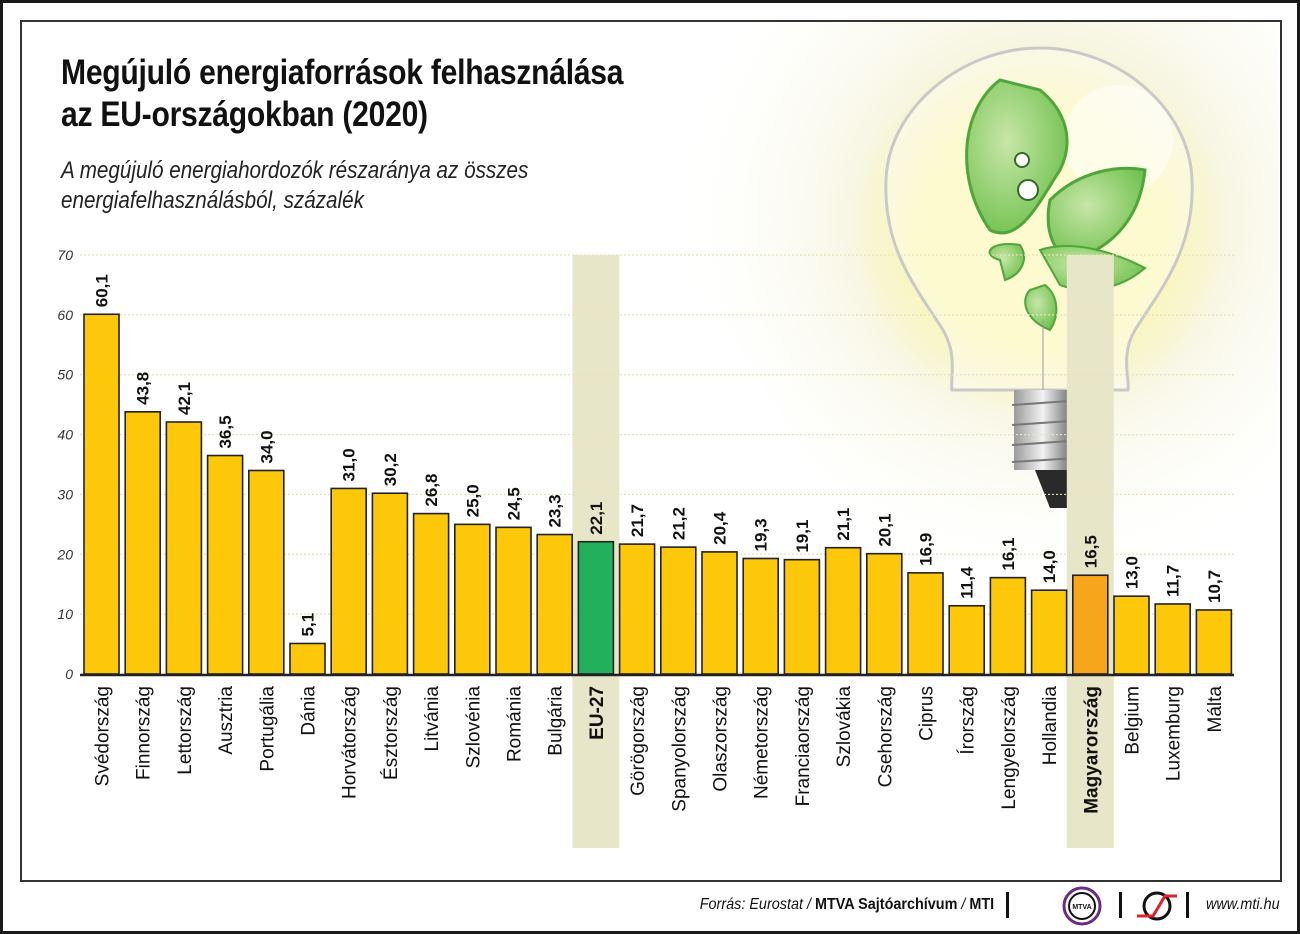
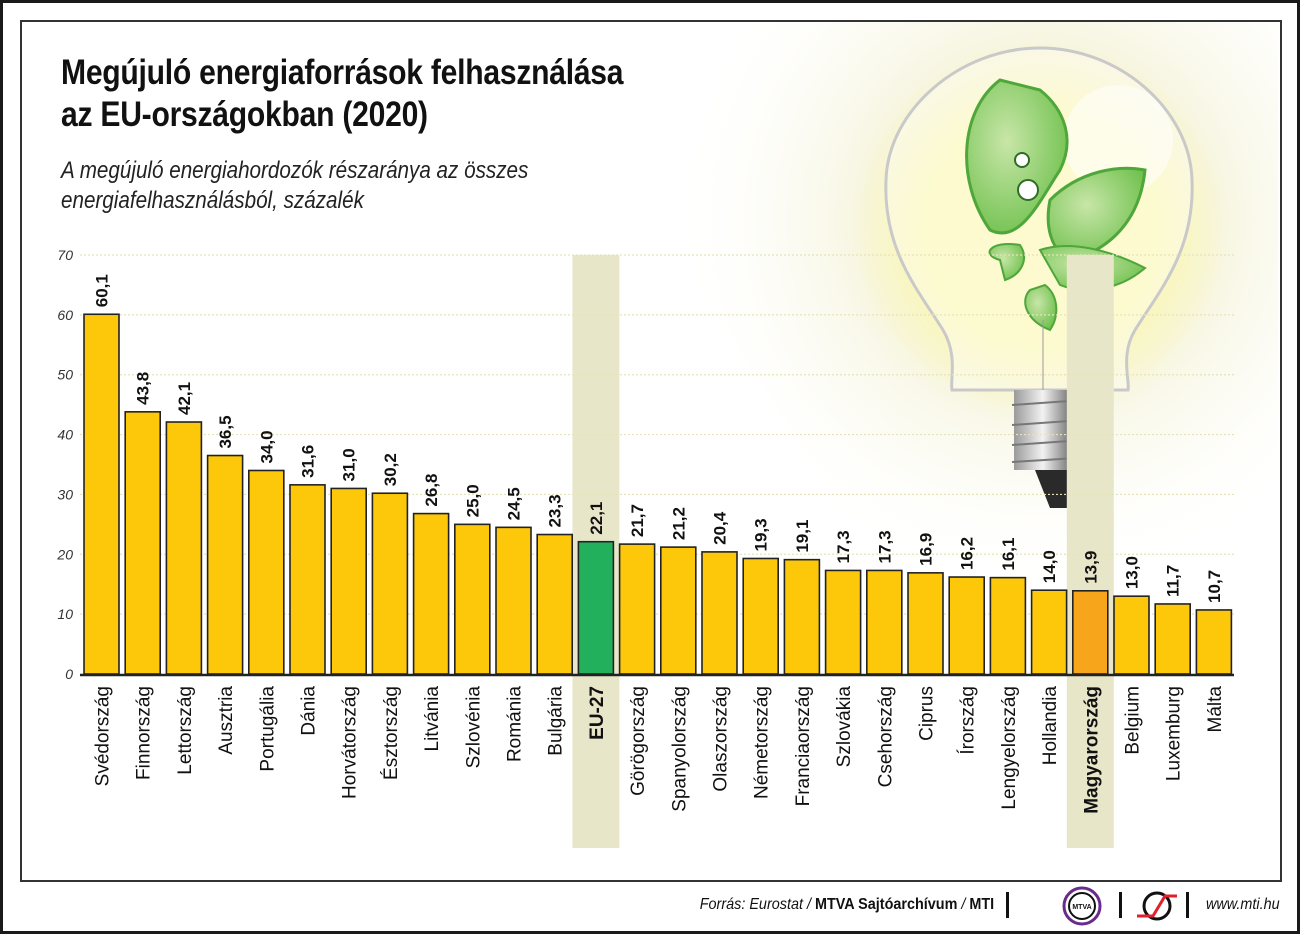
Dánia: 5,1 -> 31,6
Szlovákia: 21,1 -> 17,3
Csehország: 20,1 -> 17,3
Írország: 11,4 -> 16,2
Magyarország: 16,5 -> 13,9
